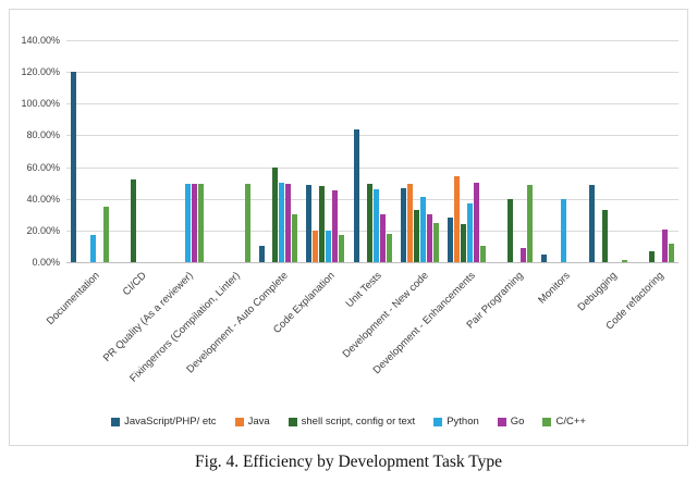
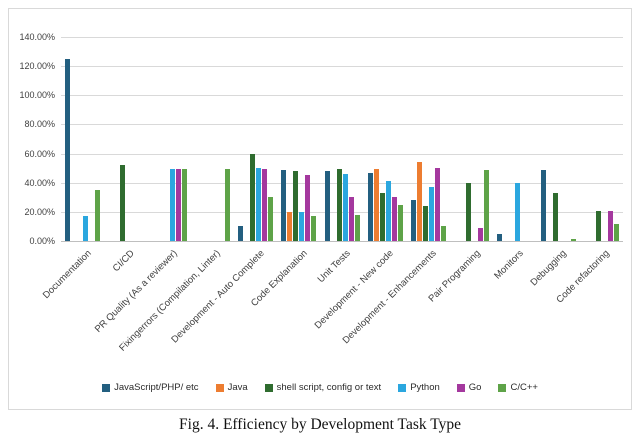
JavaScript/PHP/ etc/Documentation: 120% -> 125%
JavaScript/PHP/ etc/Unit Tests: 84% -> 48%
shell script, config or text/Code refactoring: 7% -> 20%
